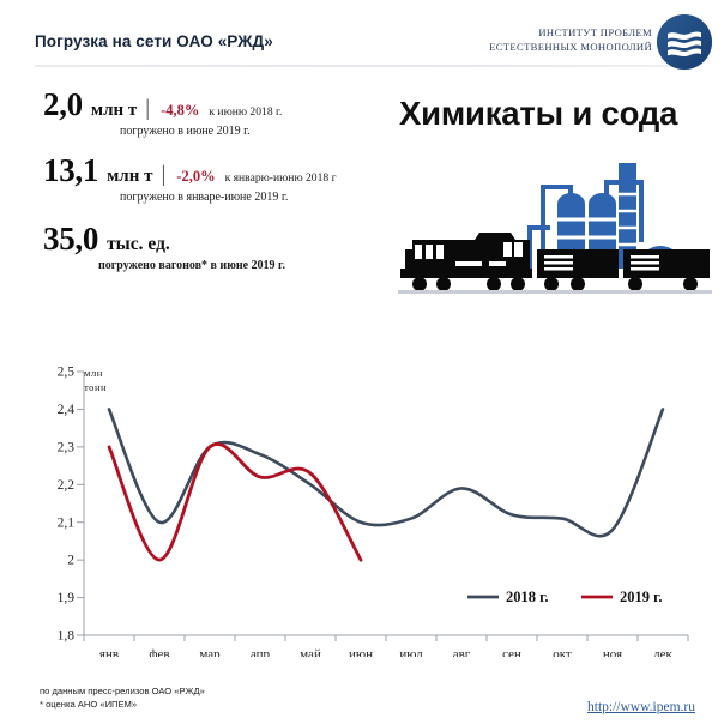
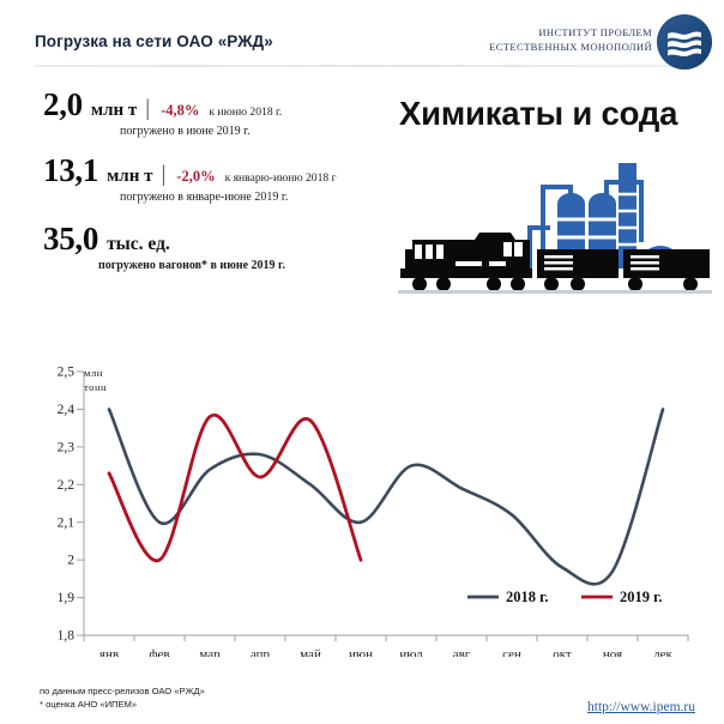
2019 г./янв: 2,30 -> 2,23
2018 г./мар: 2,30 -> 2,24
2019 г./мар: 2,30 -> 2,38
2019 г./май: 2,23 -> 2,37
2018 г./июл: 2,11 -> 2,25
2018 г./окт: 2,11 -> 1,98
2018 г./ноя: 2,08 -> 1,97
